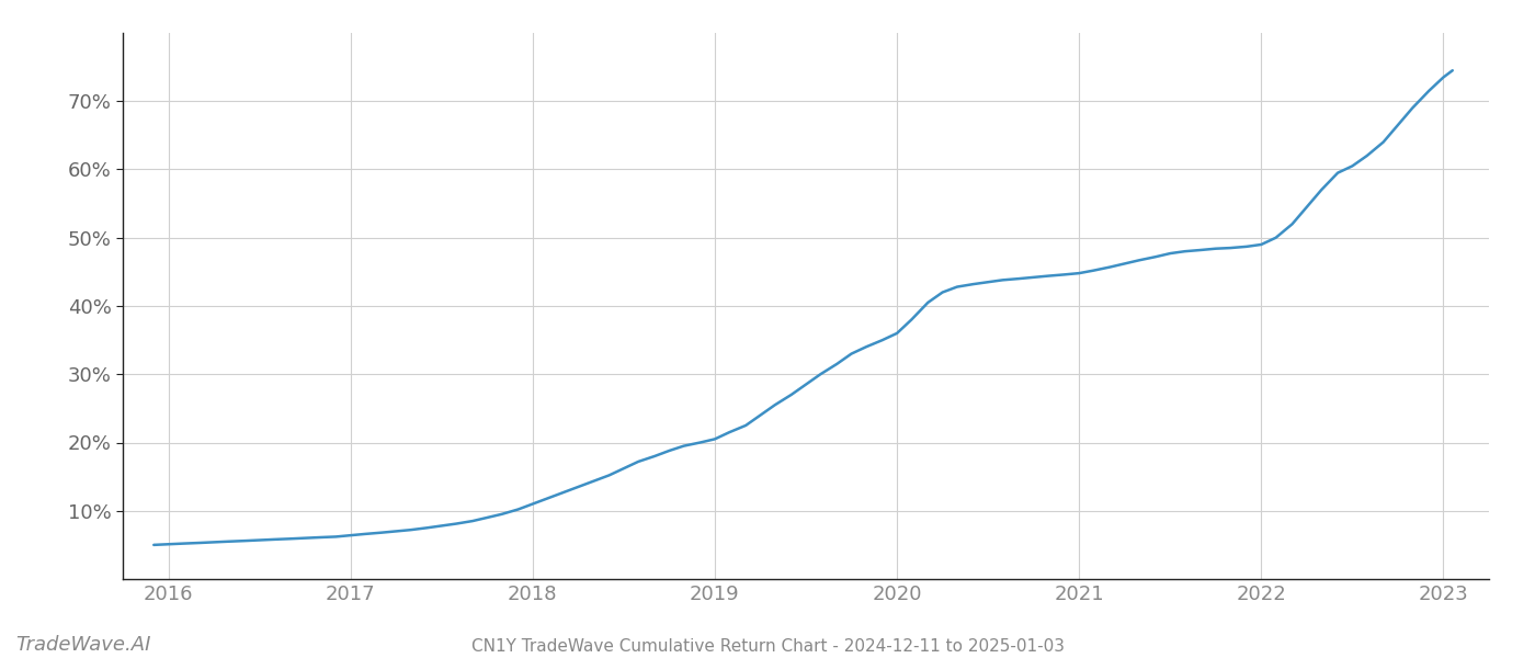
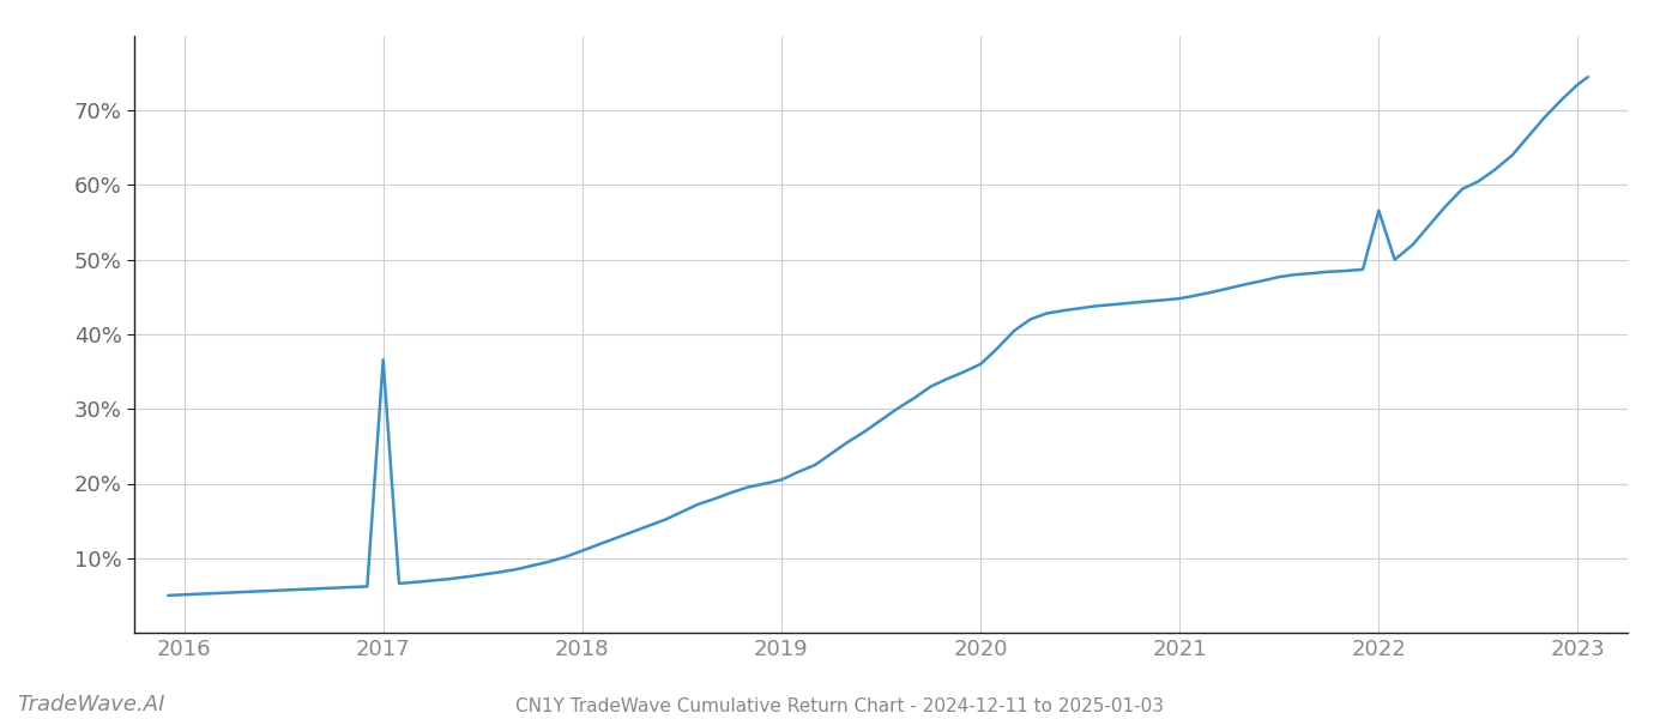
2017: 6.4% -> 36.6%
2022: 49.0% -> 56.6%
